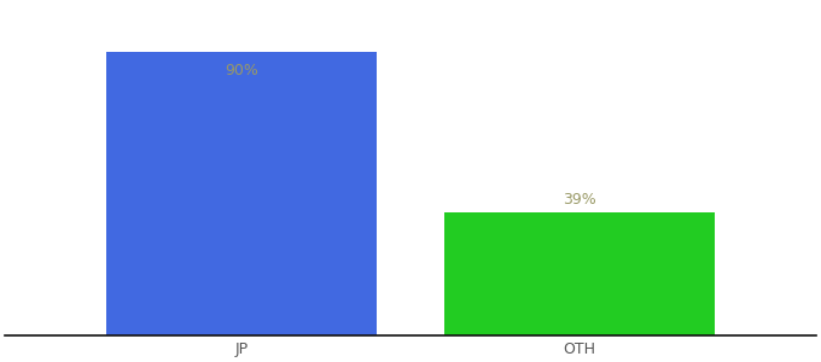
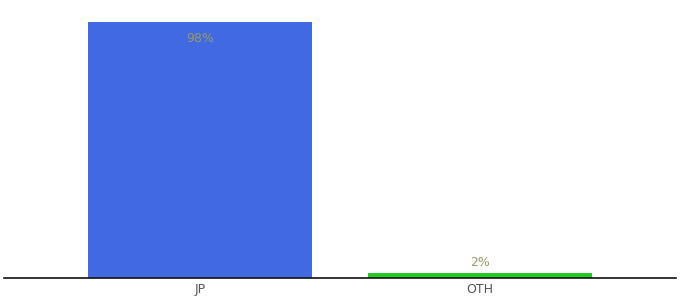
JP: 90% -> 98%
OTH: 39% -> 2%
